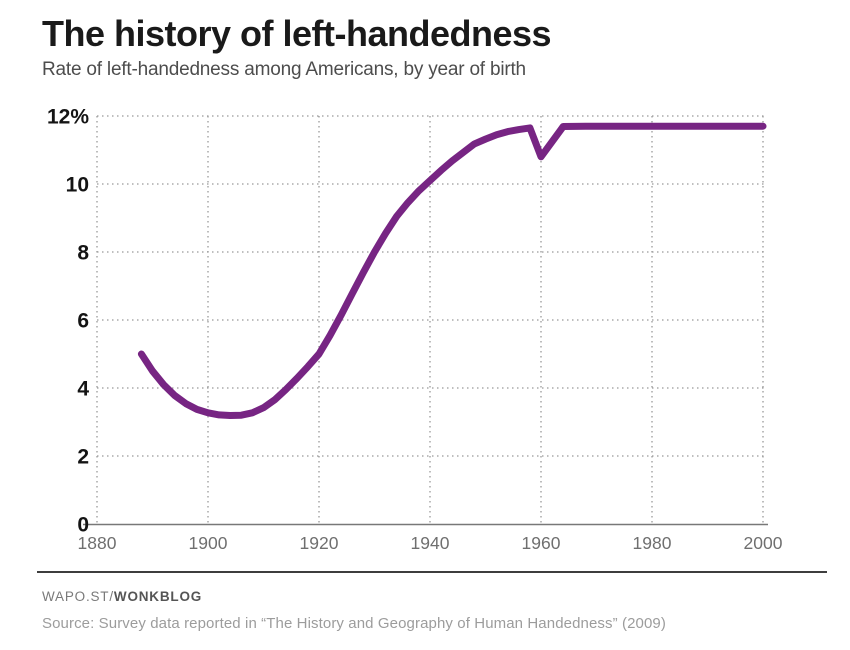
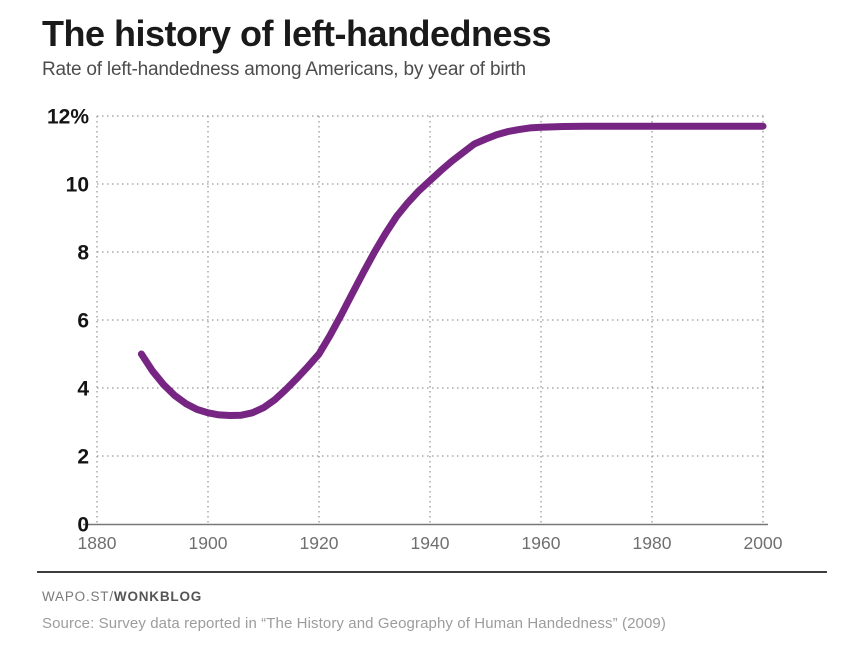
1960: 10.8% -> 11.7%
